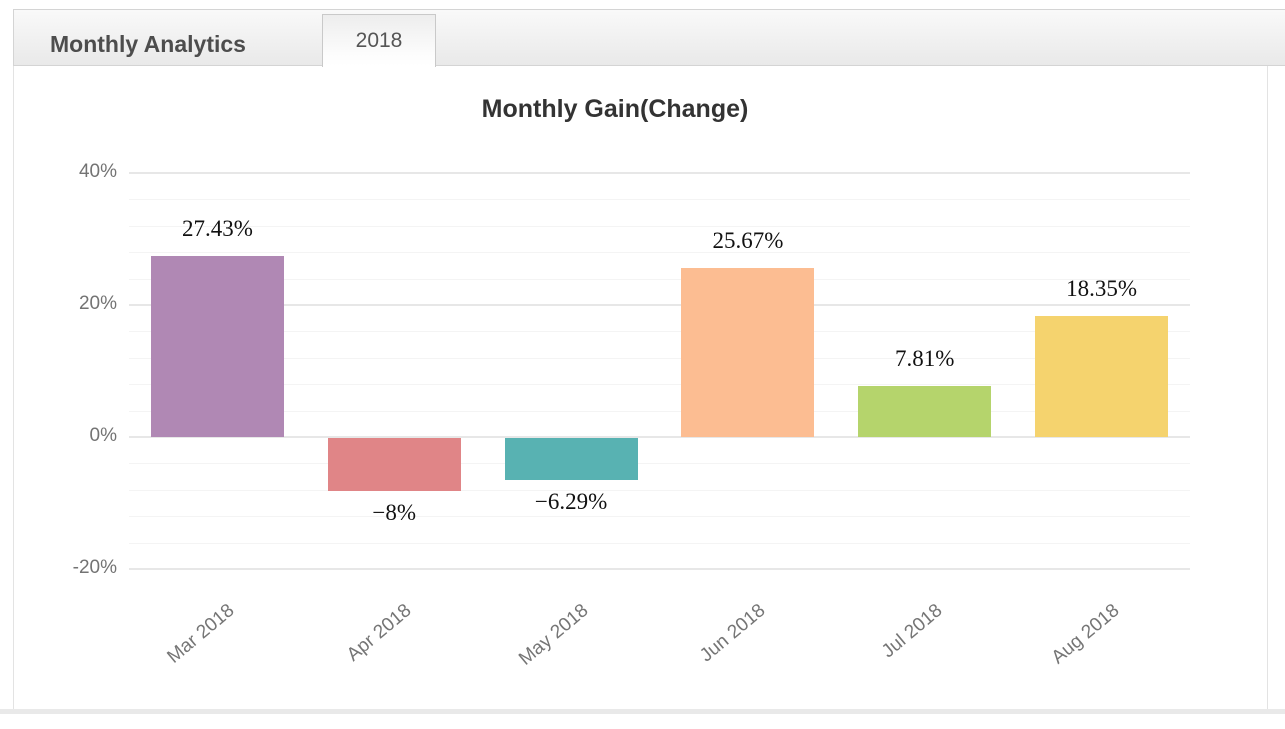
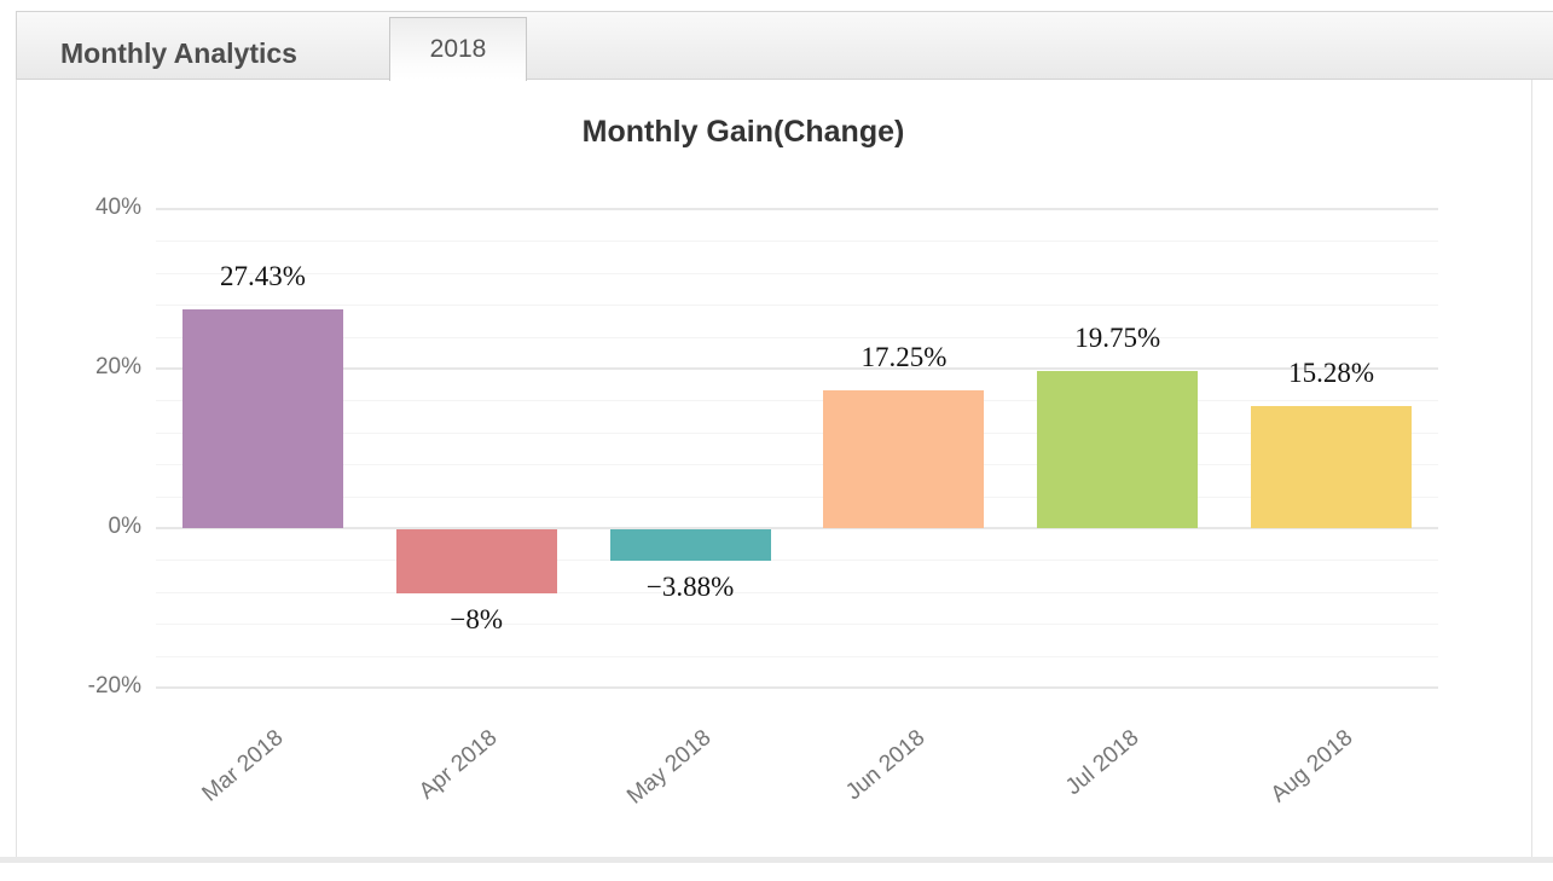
May 2018: −6.29% -> −3.88%
Jun 2018: 25.67% -> 17.25%
Jul 2018: 7.81% -> 19.75%
Aug 2018: 18.35% -> 15.28%
